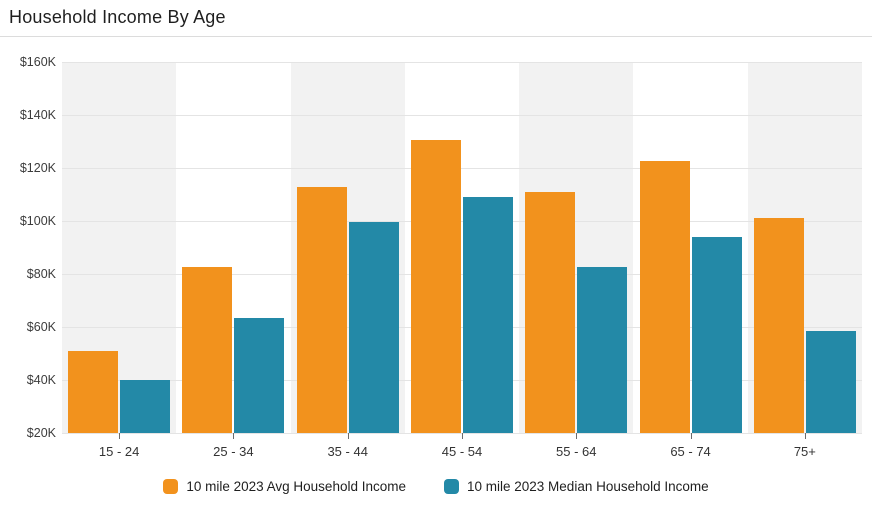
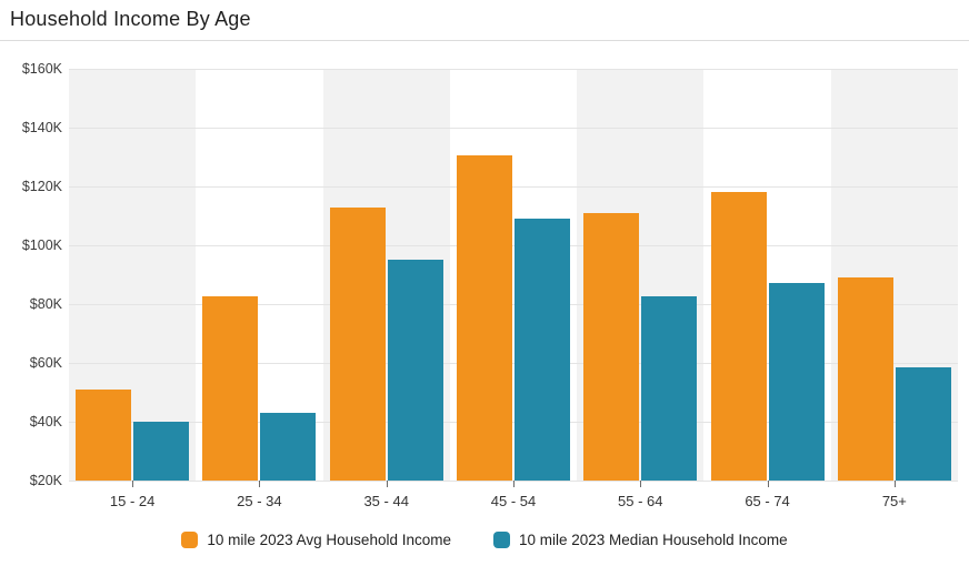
10 mile 2023 Median Household Income/25 - 34: $64K -> $43K
10 mile 2023 Median Household Income/35 - 44: $100K -> $95K
10 mile 2023 Avg Household Income/65 - 74: $122K -> $118K
10 mile 2023 Median Household Income/65 - 74: $94K -> $87K
10 mile 2023 Avg Household Income/75+: $101K -> $89K
